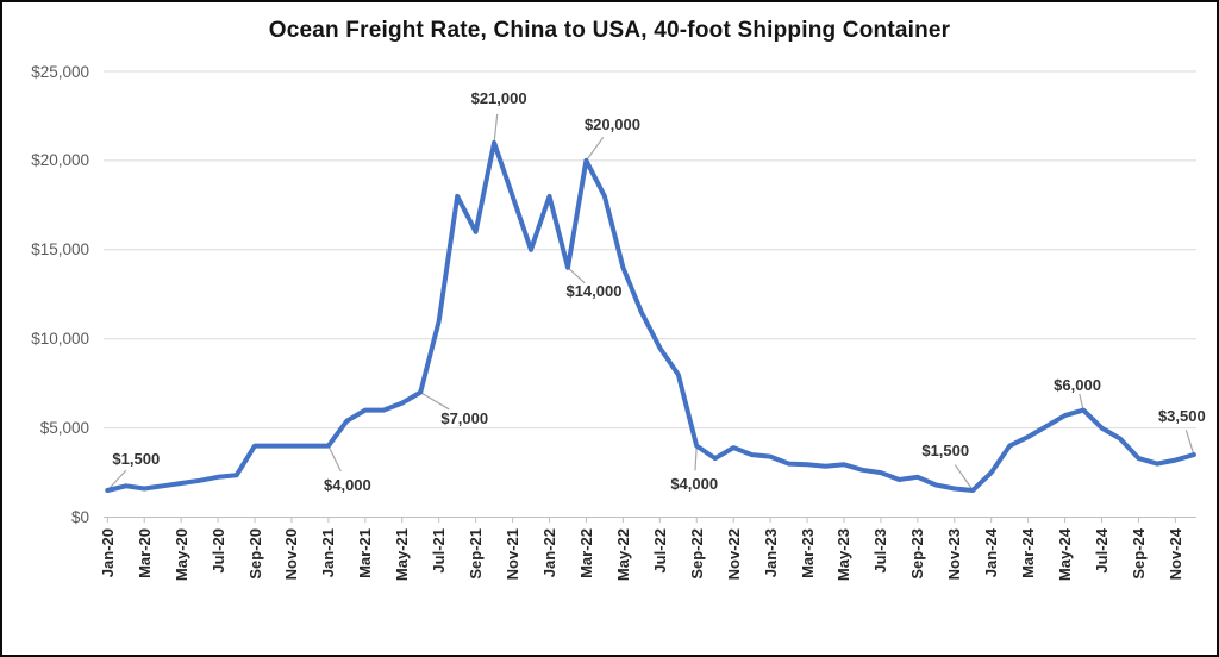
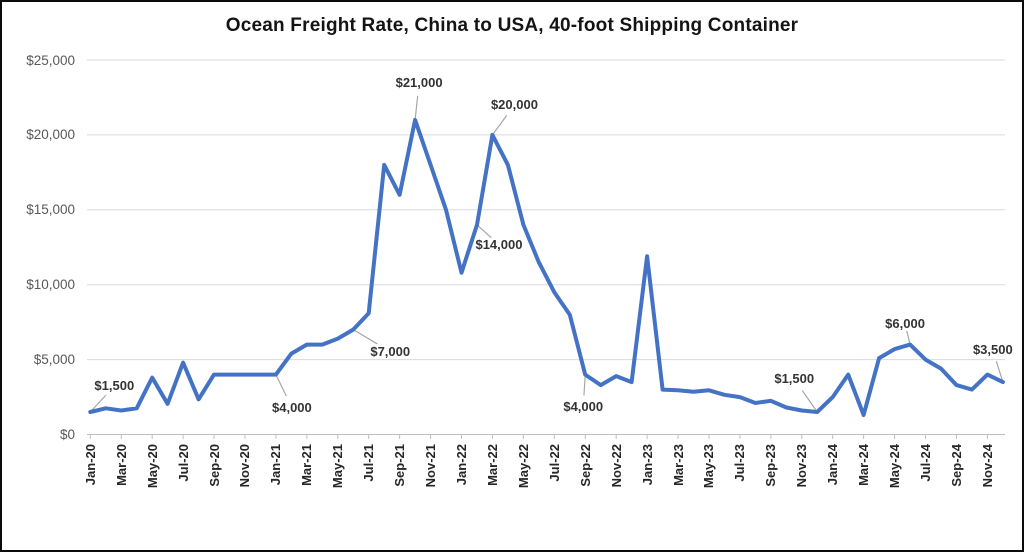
May-20: $1900 -> $3800
Jul-20: $2200 -> $4800
Jul-21: $11000 -> $8100
Jan-22: $18000 -> $10800
Jan-23: $3400 -> $11900
Mar-24: $4500 -> $1300
Nov-24: $3200 -> $4000
